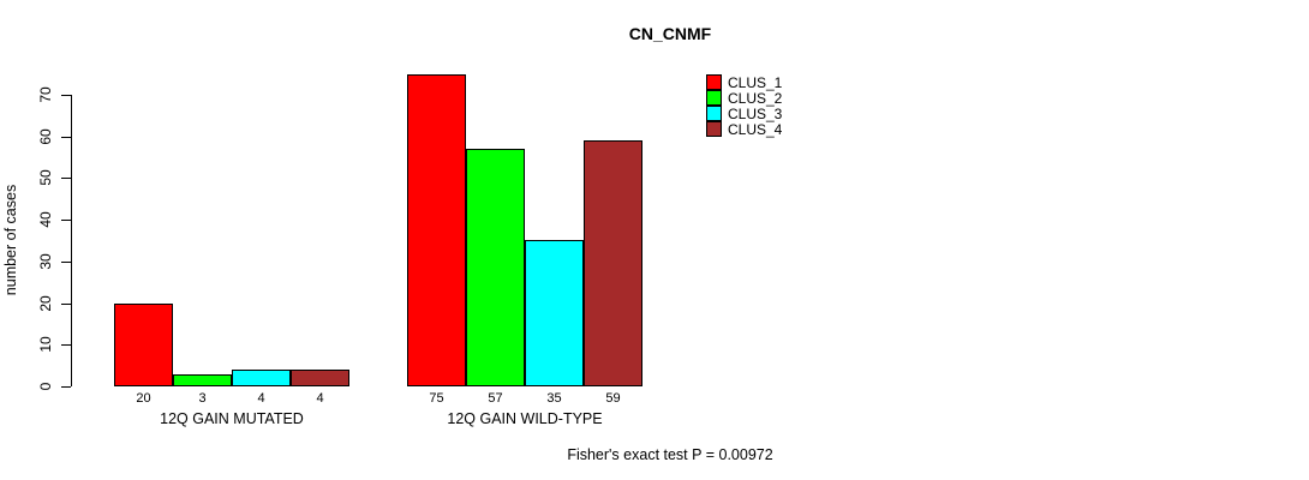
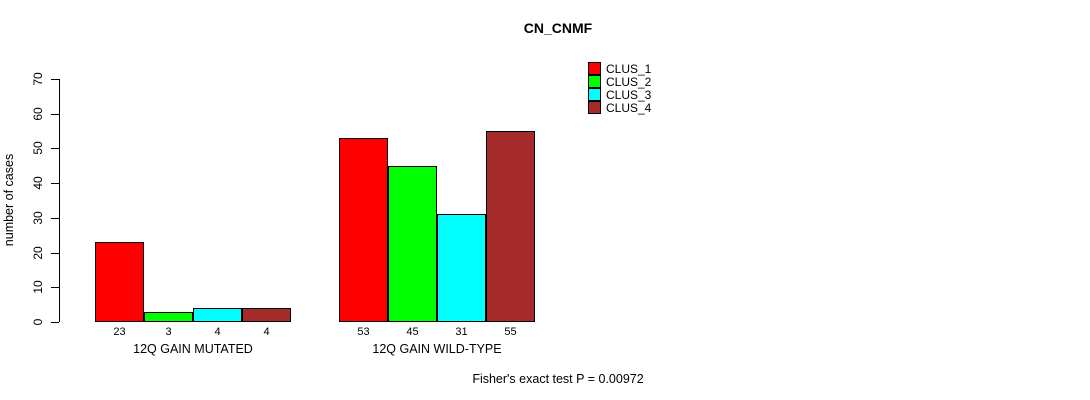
CLUS_1/12Q GAIN MUTATED: 20 -> 23
CLUS_1/12Q GAIN WILD-TYPE: 75 -> 53
CLUS_2/12Q GAIN WILD-TYPE: 57 -> 45
CLUS_3/12Q GAIN WILD-TYPE: 35 -> 31
CLUS_4/12Q GAIN WILD-TYPE: 59 -> 55
